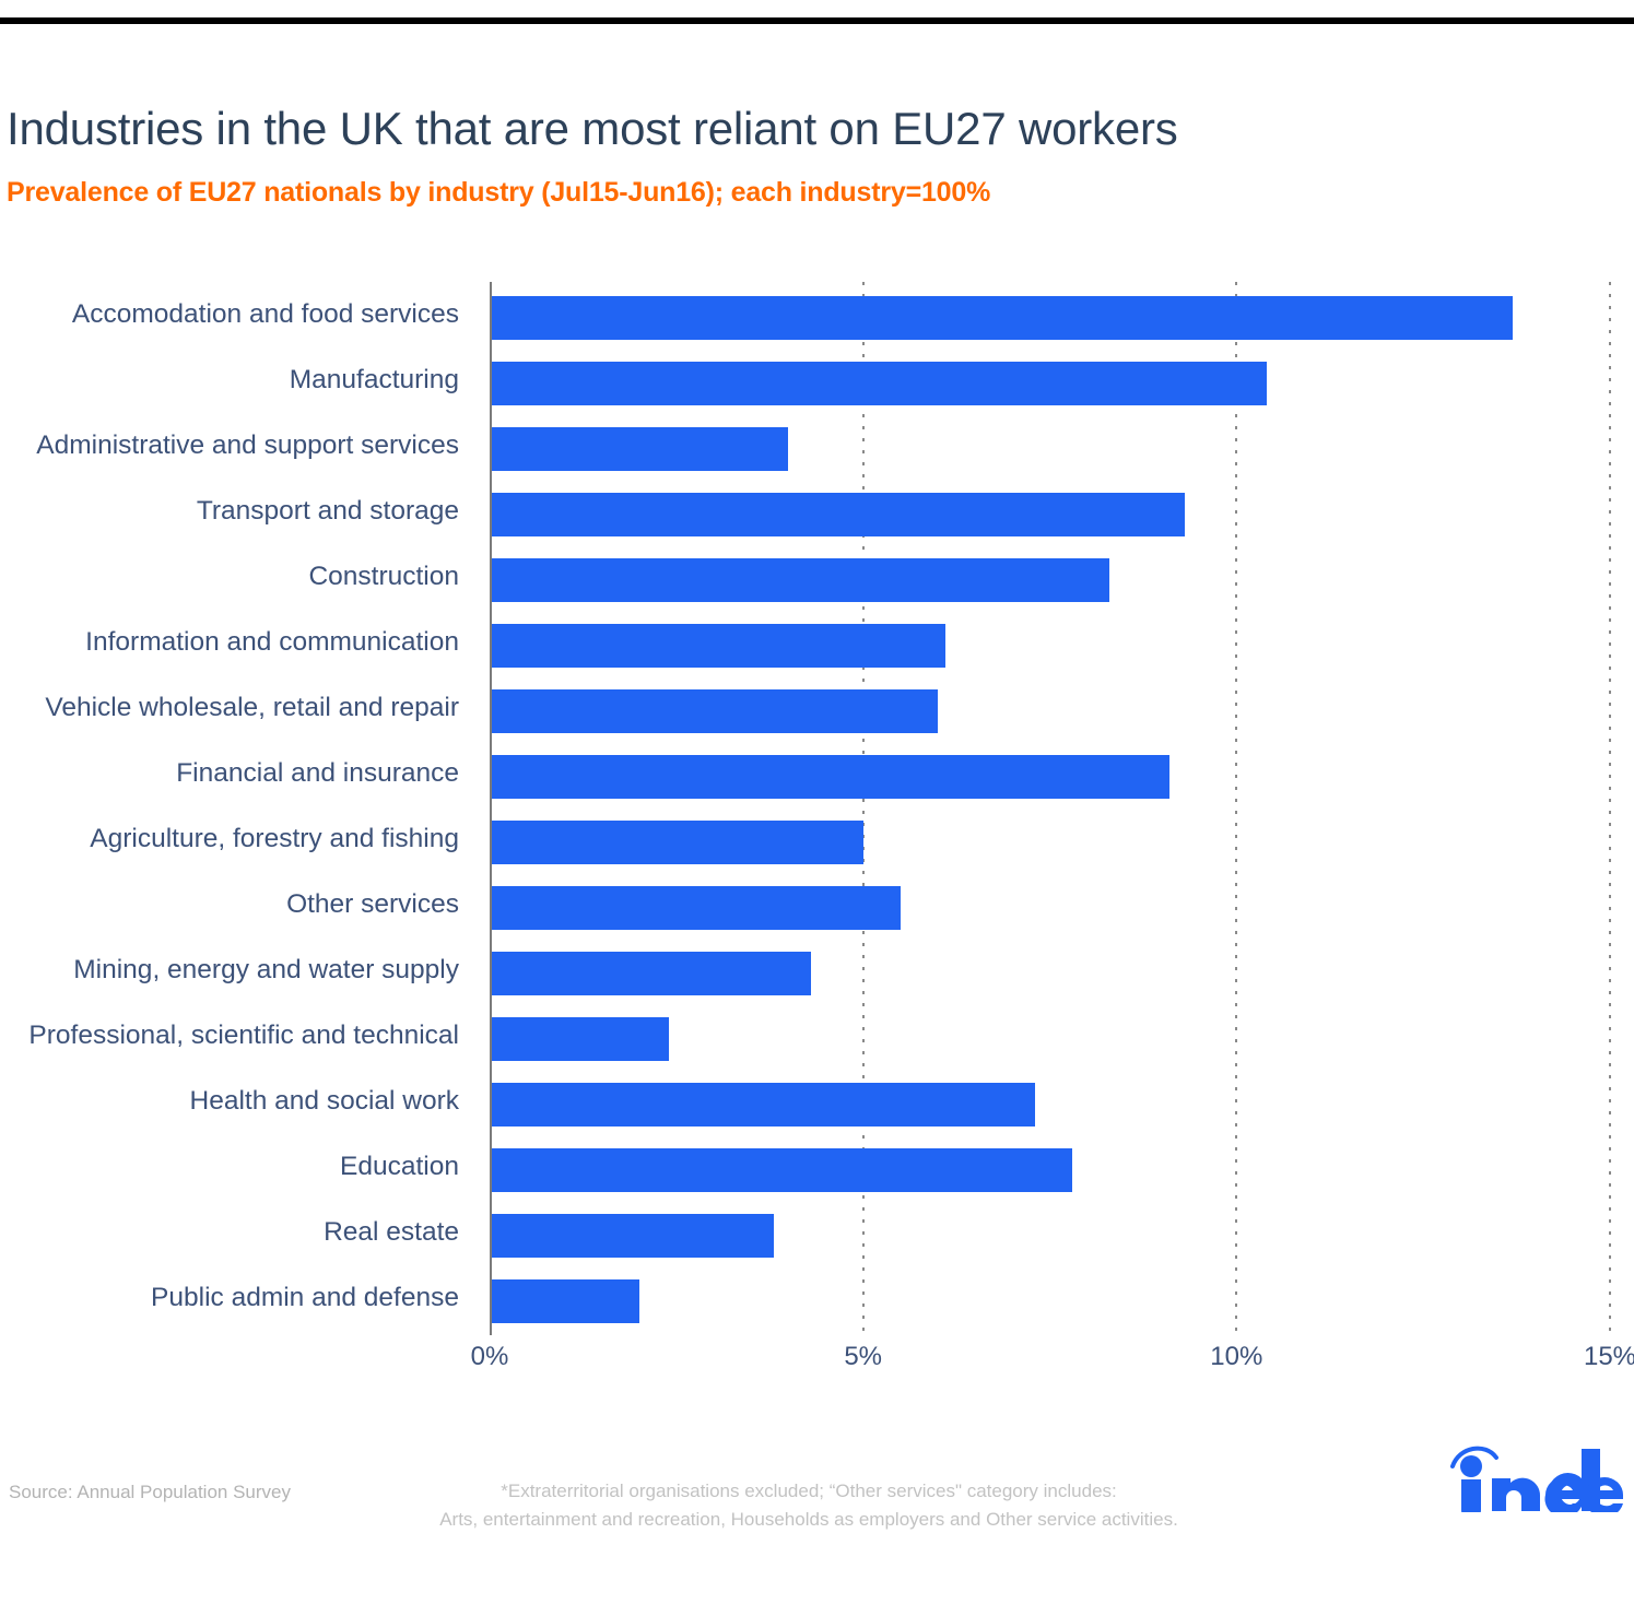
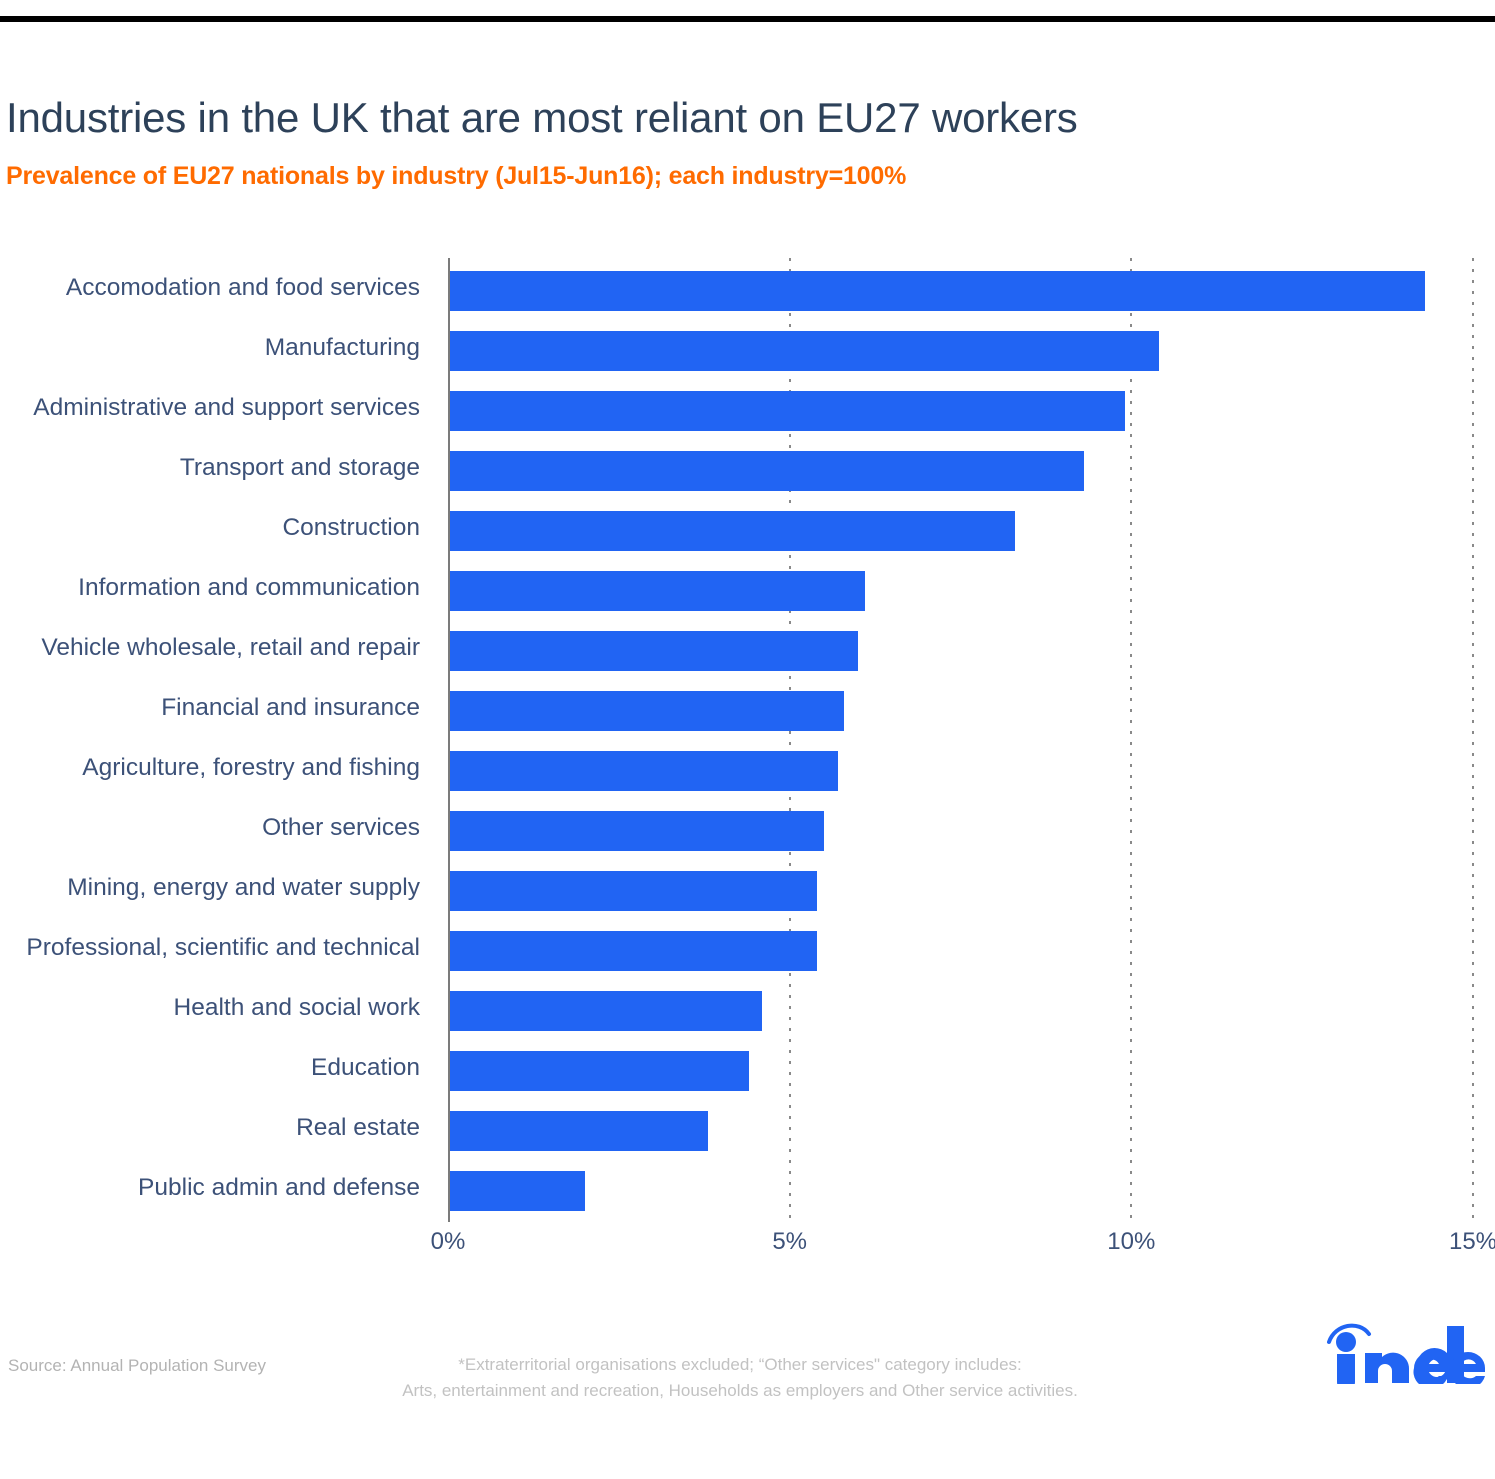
Accomodation and food services: 13.7% -> 14.3%
Administrative and support services: 4.0% -> 9.9%
Financial and insurance: 9.1% -> 5.8%
Agriculture, forestry and fishing: 5.0% -> 5.7%
Mining, energy and water supply: 4.3% -> 5.4%
Professional, scientific and technical: 2.4% -> 5.4%
Health and social work: 7.3% -> 4.6%
Education: 7.8% -> 4.4%
